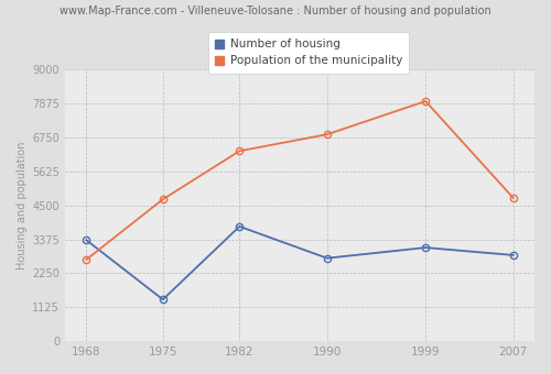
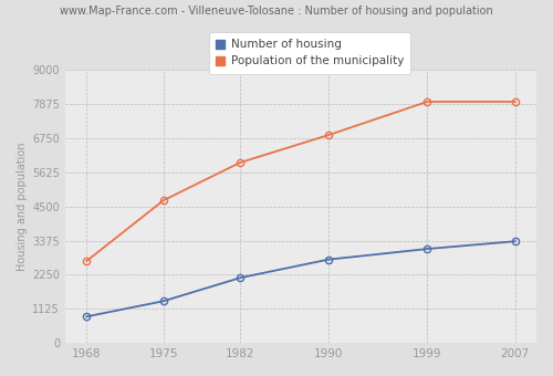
Number of housing/1968: 3350 -> 870
Number of housing/1982: 3800 -> 2150
Population of the municipality/1982: 6300 -> 5950
Number of housing/2007: 2850 -> 3350
Population of the municipality/2007: 4750 -> 7950
